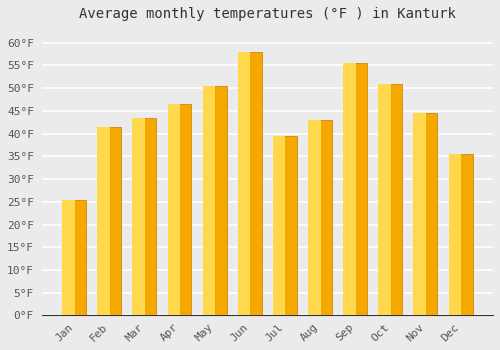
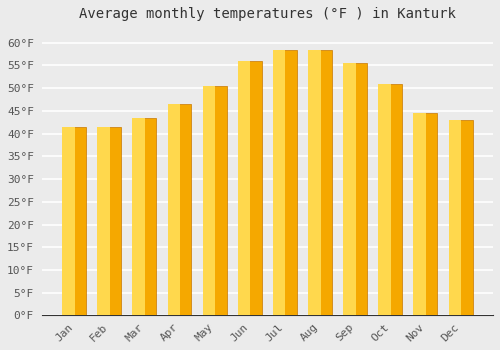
Jan: 25.5°F -> 41.5°F
Jun: 58.0°F -> 56.0°F
Jul: 39.5°F -> 58.5°F
Aug: 43.0°F -> 58.5°F
Dec: 35.5°F -> 43.0°F
